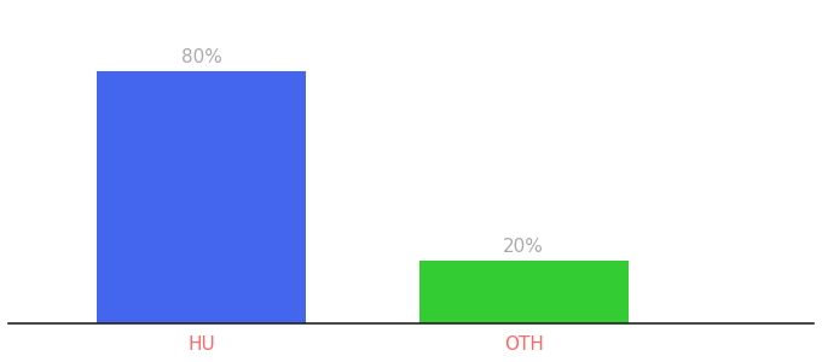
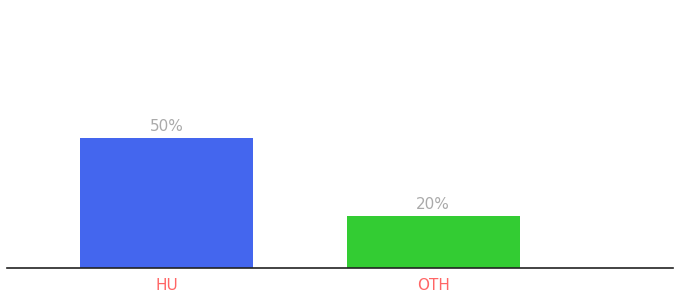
HU: 80% -> 50%
